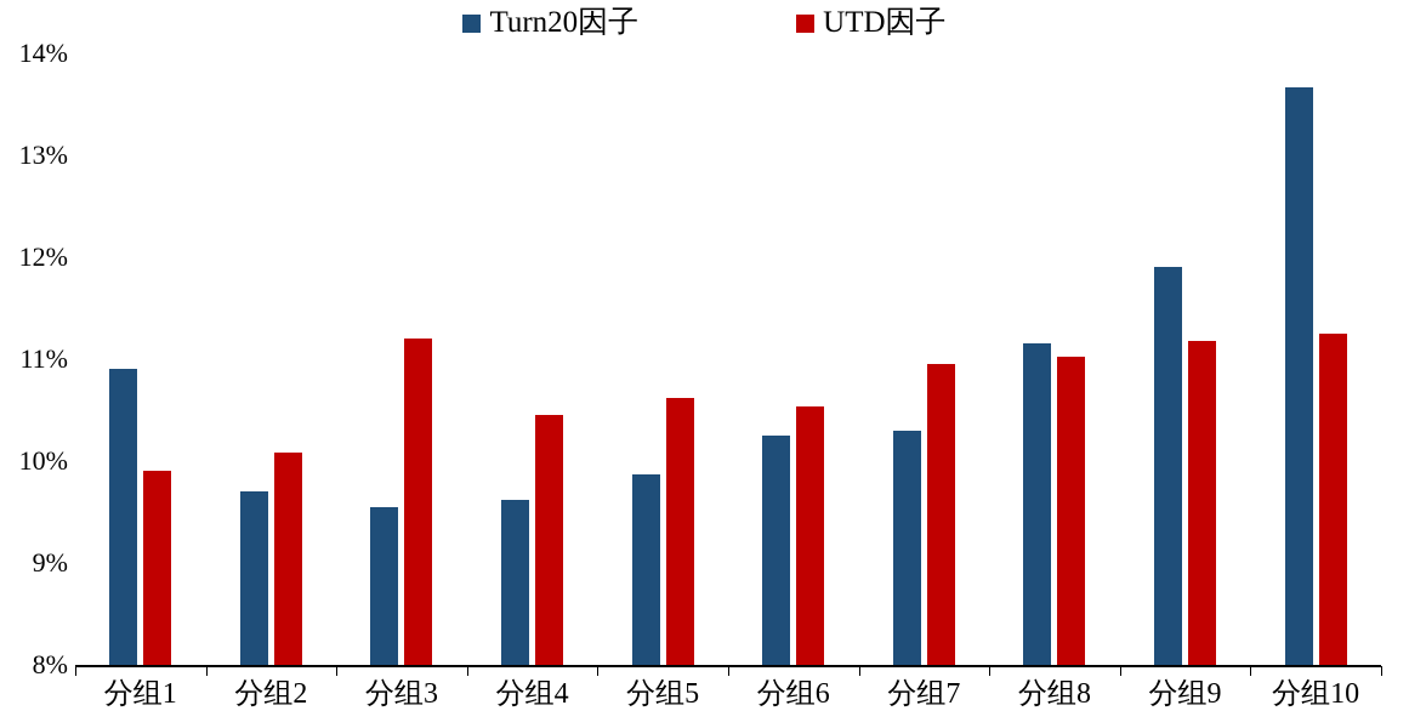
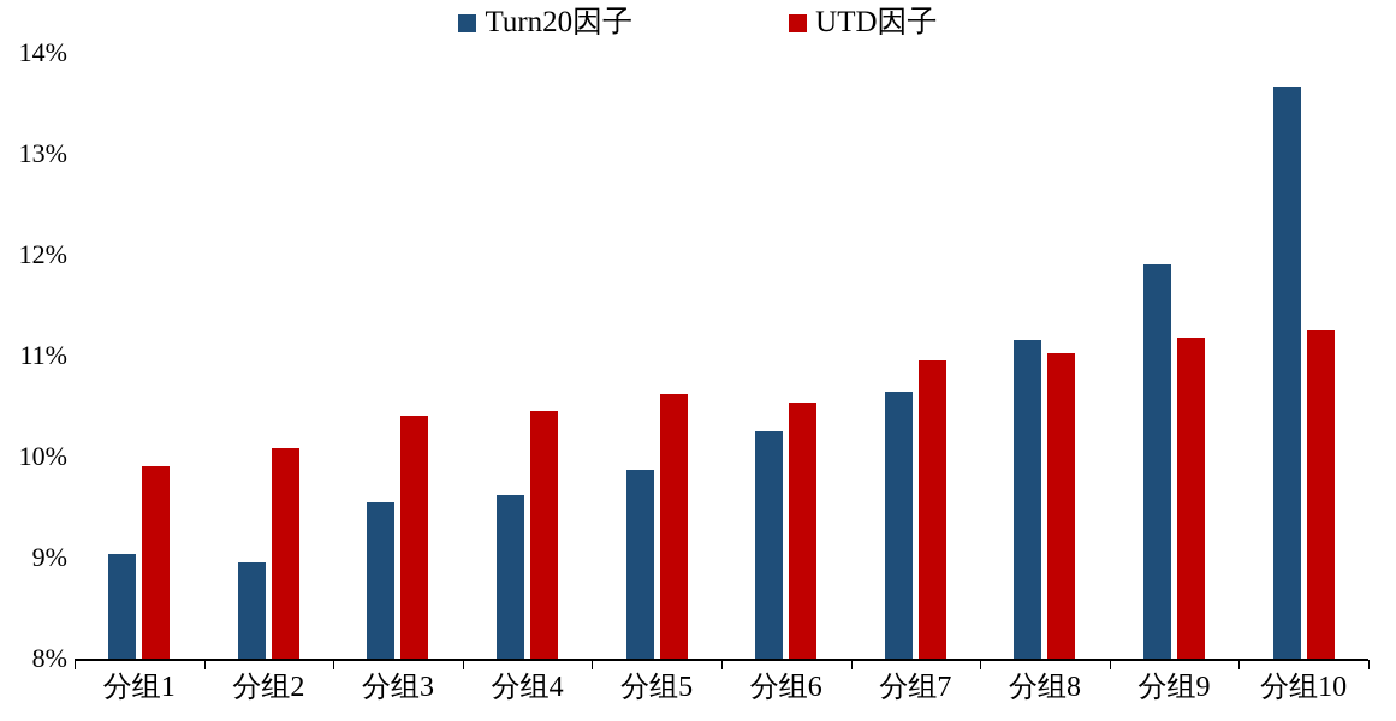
Turn20因子/分组1: 10.9% -> 9.0%
Turn20因子/分组2: 9.7% -> 8.9%
UTD因子/分组3: 11.2% -> 10.4%
Turn20因子/分组7: 10.3% -> 10.6%
